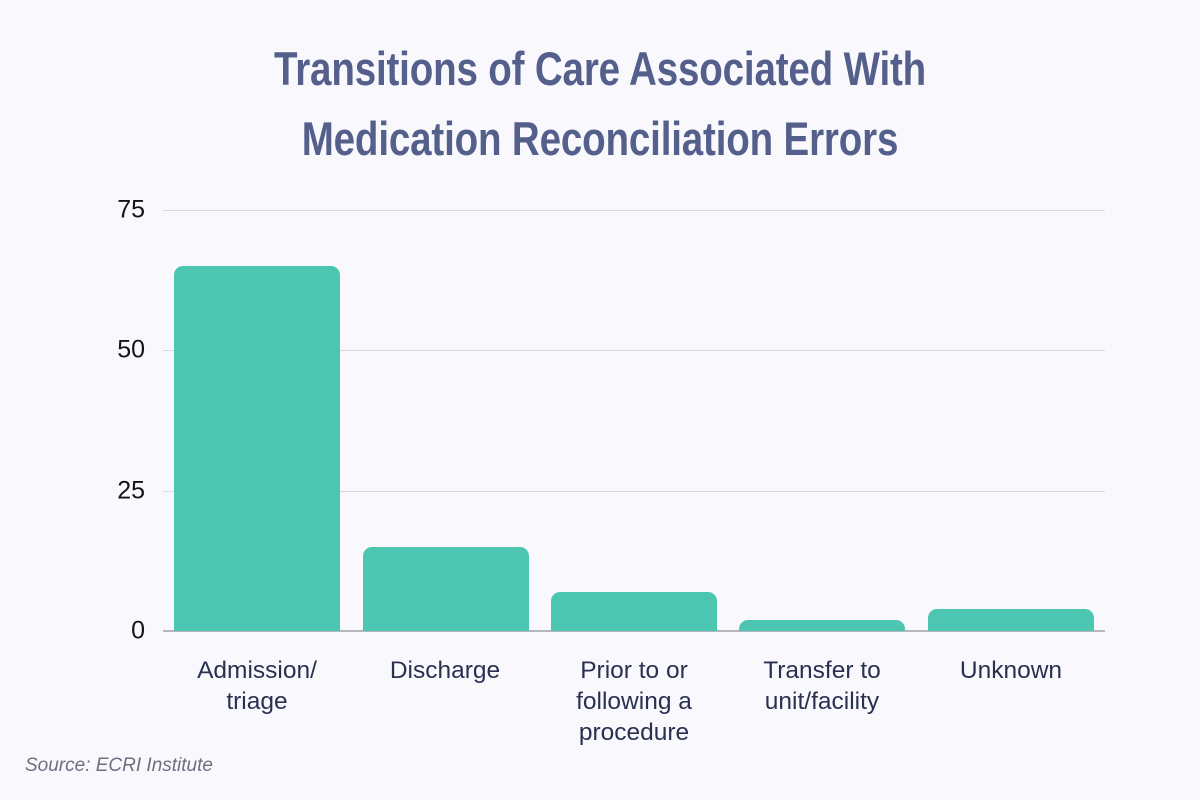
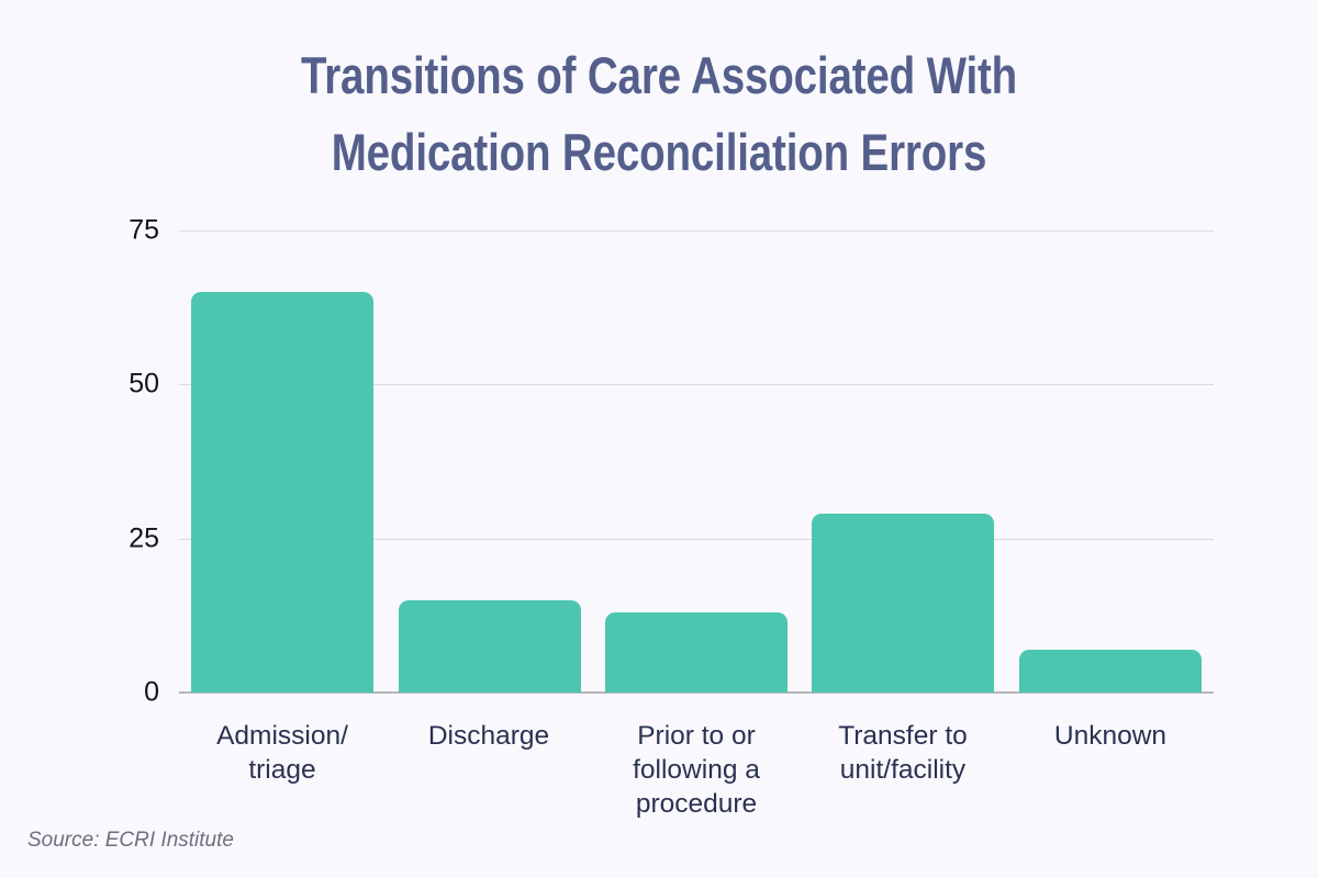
Prior to or following a procedure: 7 -> 13
Transfer to unit/facility: 2 -> 29
Unknown: 4 -> 7
